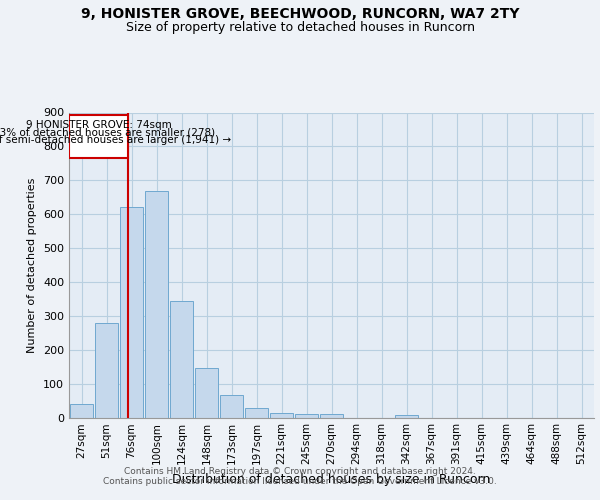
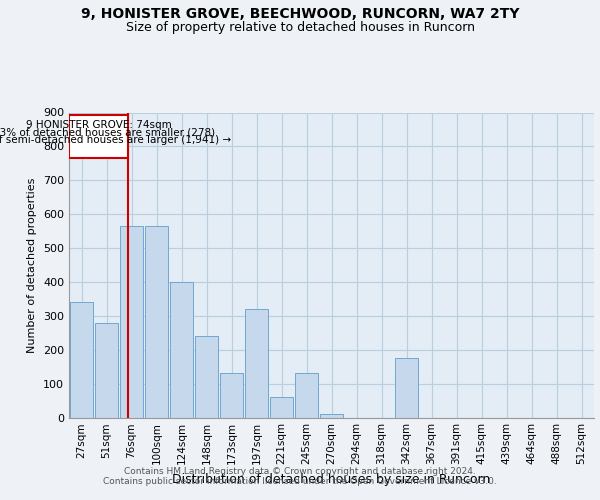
27sqm: 40 -> 340
76sqm: 622 -> 565
100sqm: 668 -> 565
124sqm: 345 -> 400
148sqm: 145 -> 240
173sqm: 65 -> 130
197sqm: 28 -> 320
221sqm: 14 -> 60
245sqm: 10 -> 130
342sqm: 8 -> 175
